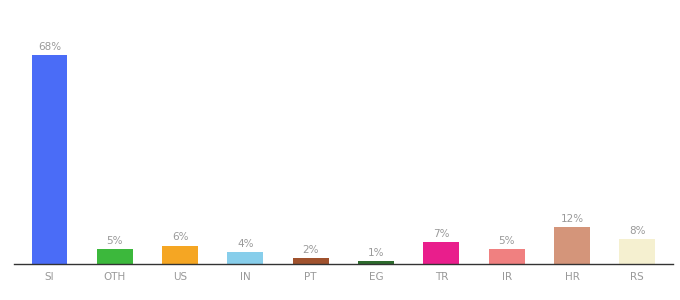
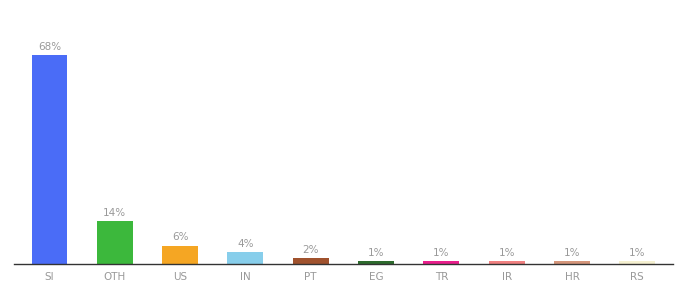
OTH: 5% -> 14%
TR: 7% -> 1%
IR: 5% -> 1%
HR: 12% -> 1%
RS: 8% -> 1%
